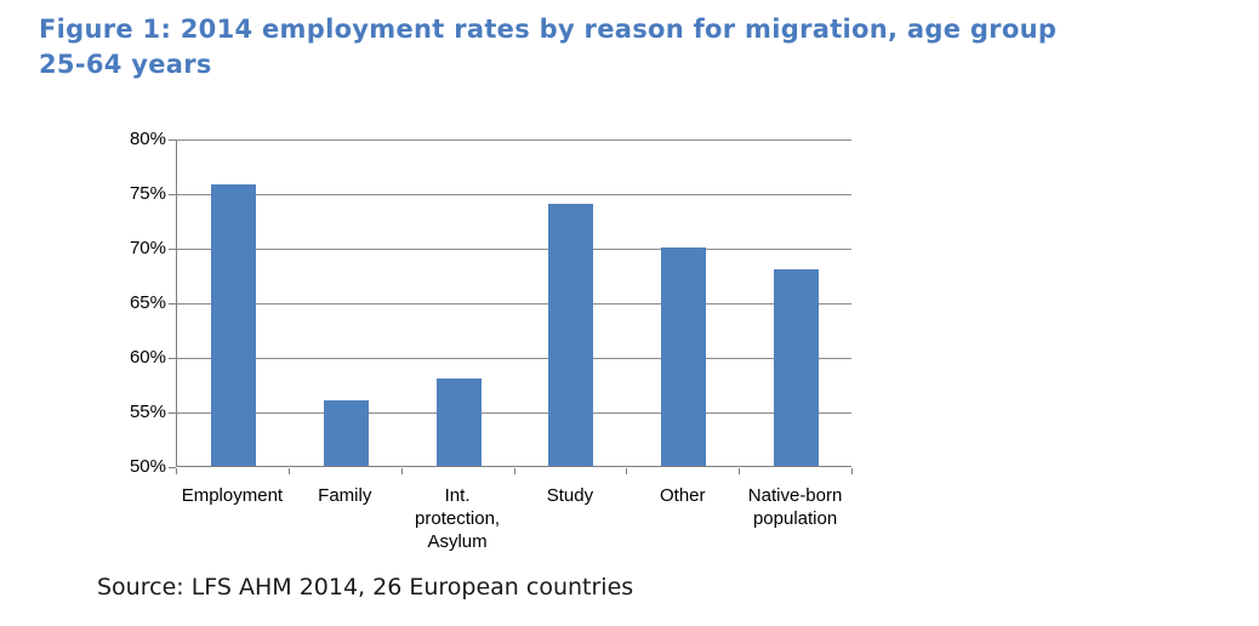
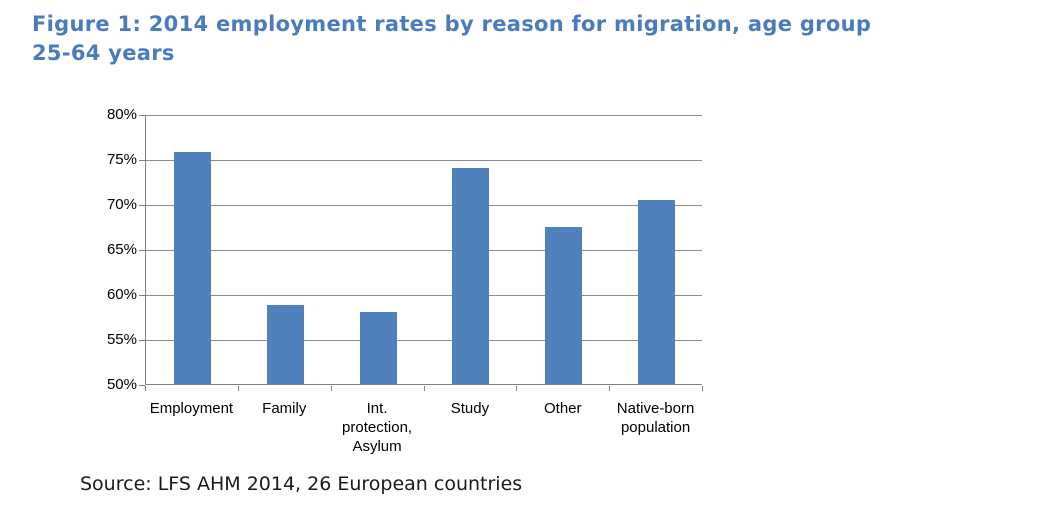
Family: 56% -> 59%
Other: 70% -> 68%
Native-born population: 68% -> 70%
